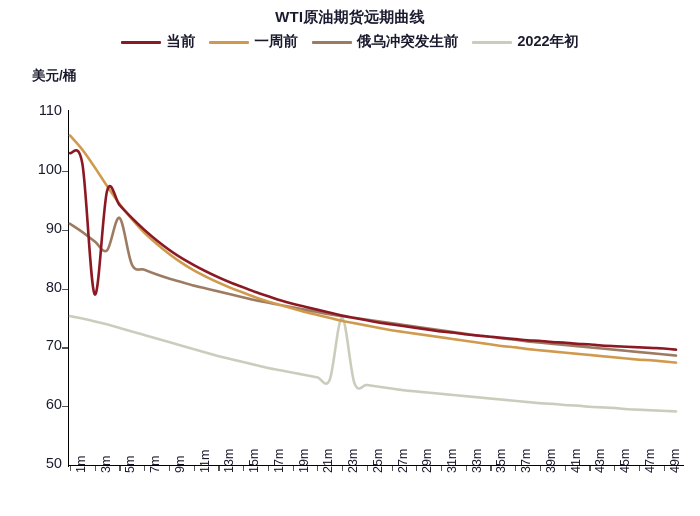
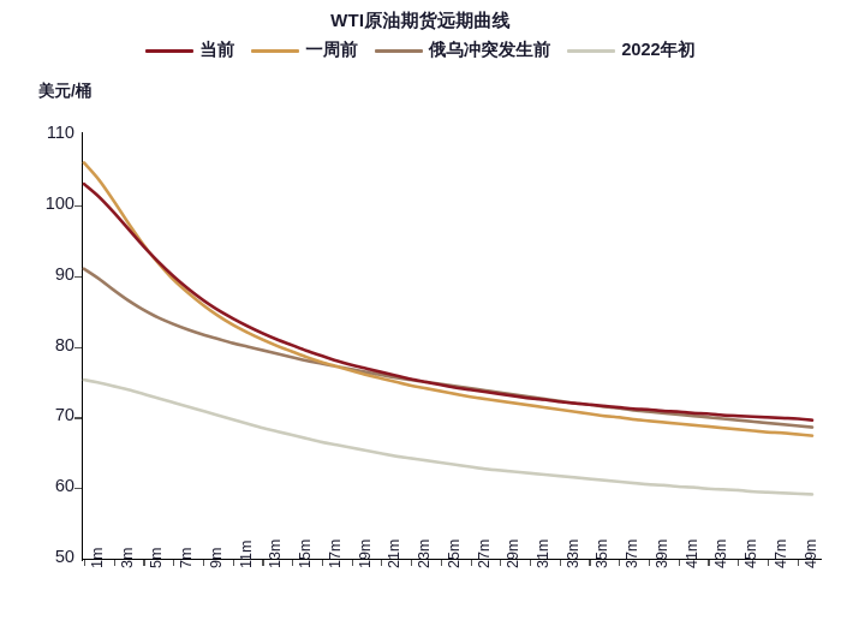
当前/3m: 79 -> 99
俄乌冲突发生前/5m: 92 -> 85
2022年初/23m: 75 -> 64
